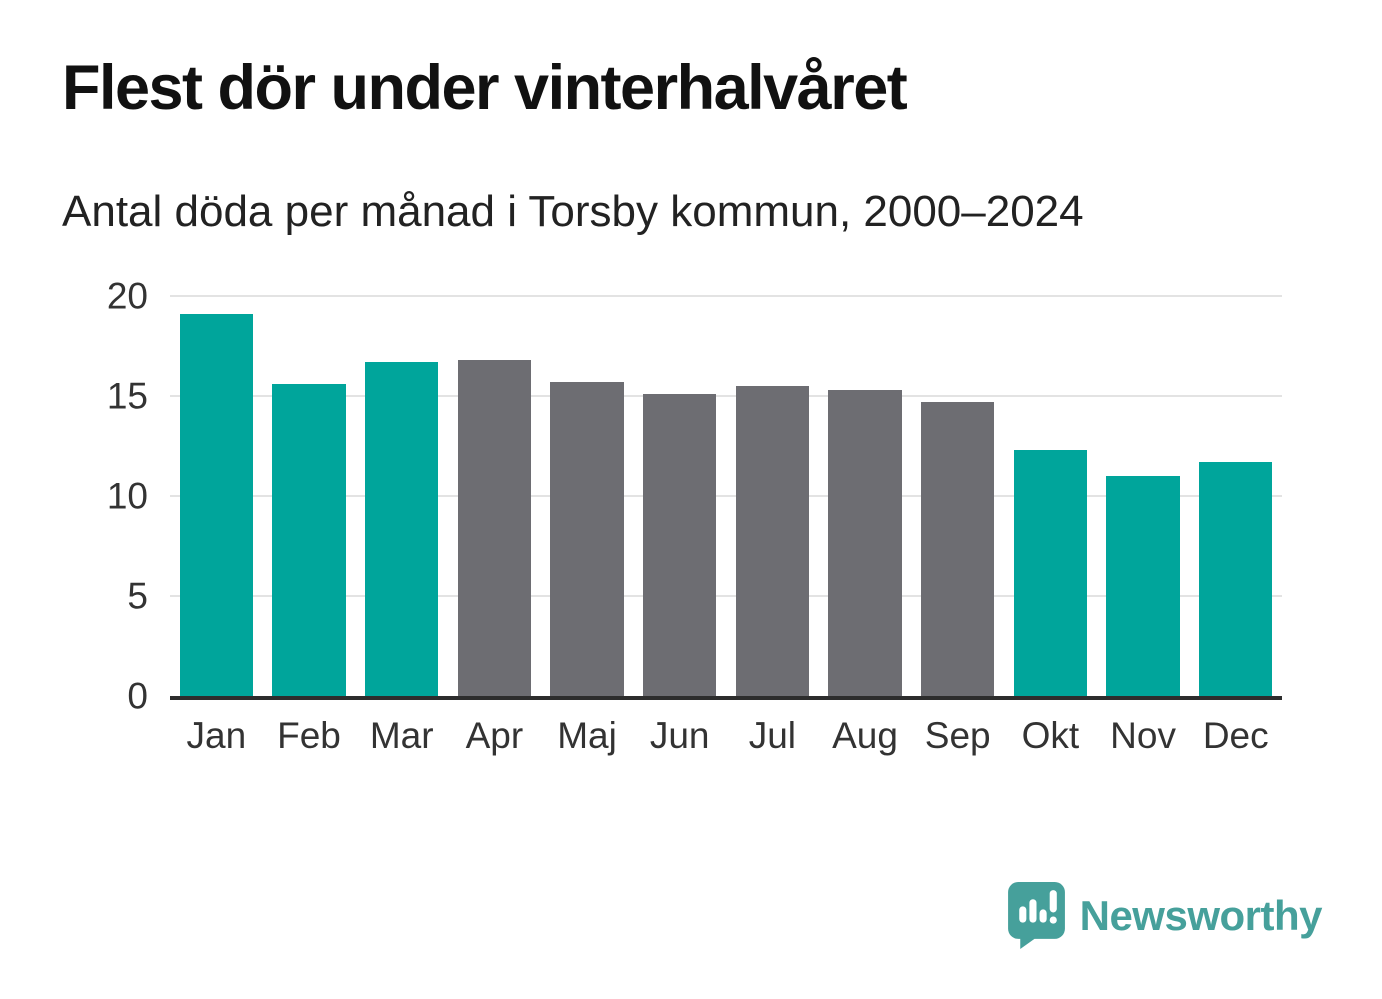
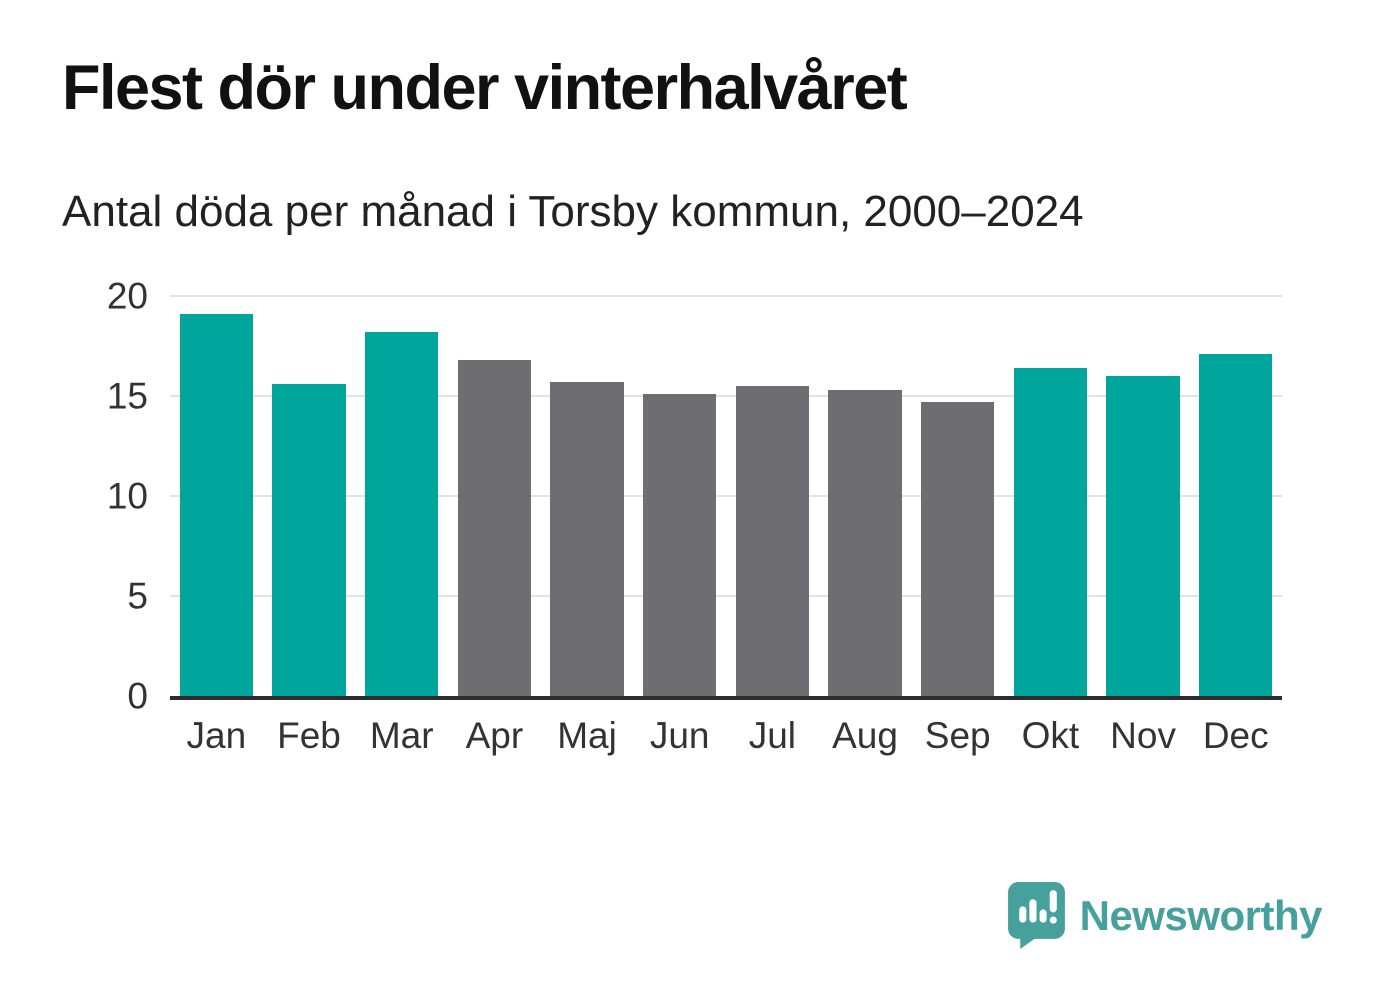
Mar: 16.7 -> 18.2
Okt: 12.3 -> 16.4
Nov: 11.0 -> 16.0
Dec: 11.7 -> 17.1
